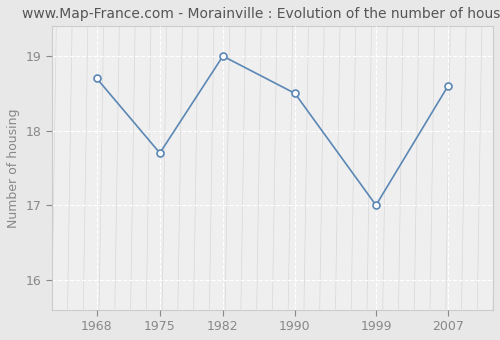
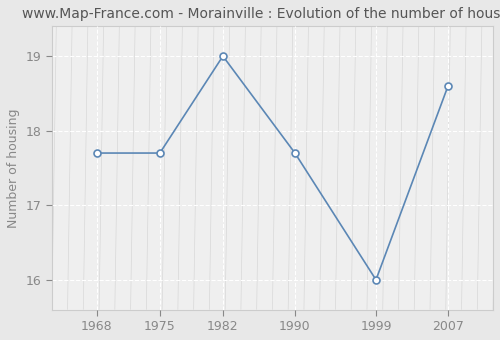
1968: 18.7 -> 17.7
1990: 18.5 -> 17.7
1999: 17.0 -> 16.0
